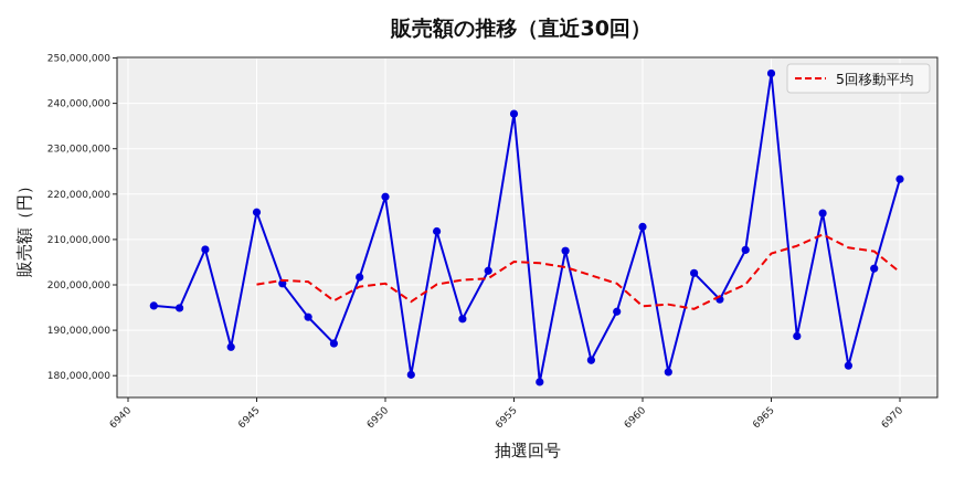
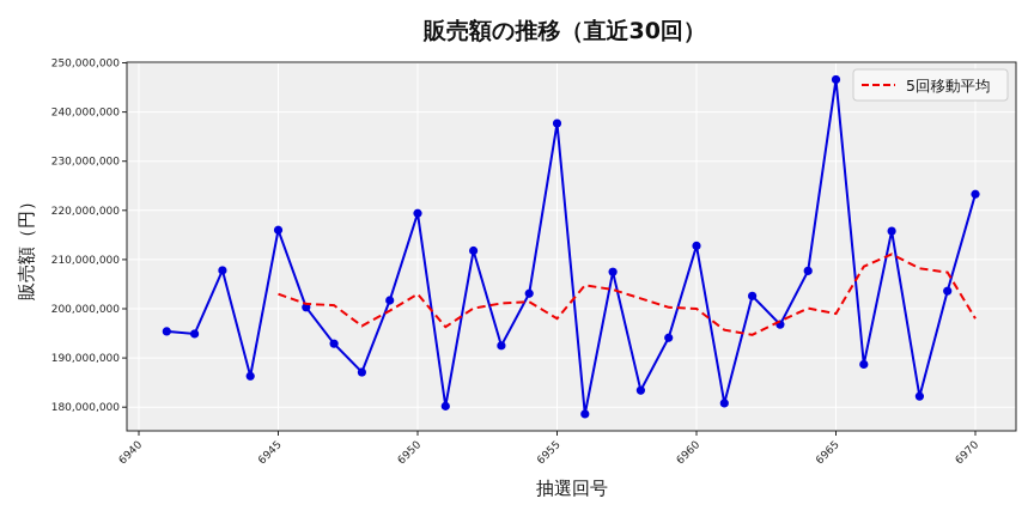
5回移動平均/6945: 200000000 -> 203000000
5回移動平均/6950: 200000000 -> 203000000
5回移動平均/6955: 205000000 -> 198000000
5回移動平均/6960: 195000000 -> 200000000
5回移動平均/6965: 207000000 -> 199000000
5回移動平均/6970: 203000000 -> 198000000
